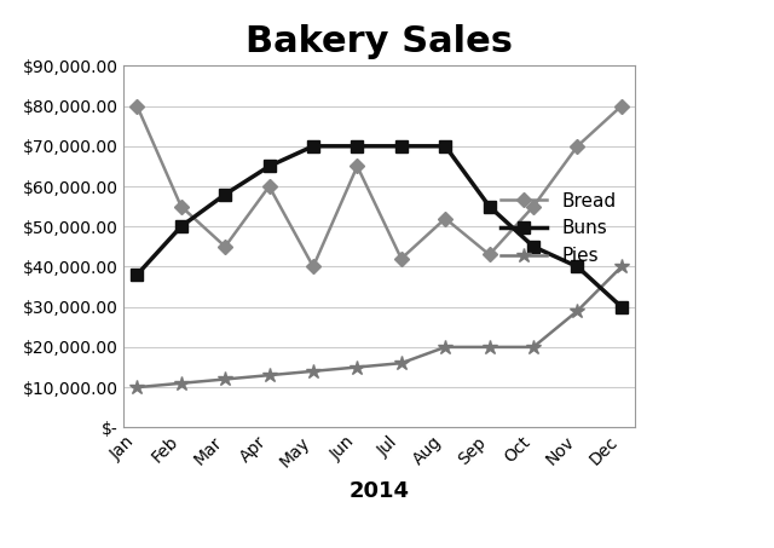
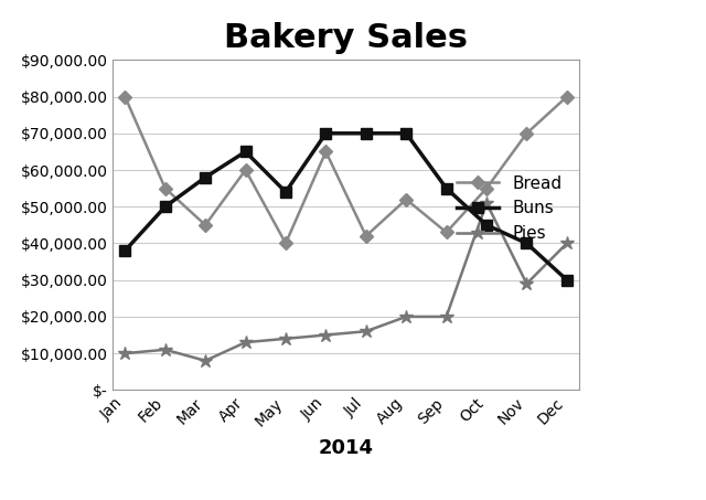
Pies/Mar: $12,000 -> $8,000
Buns/May: $70,000 -> $54,000
Pies/Oct: $20,000 -> $51,000
